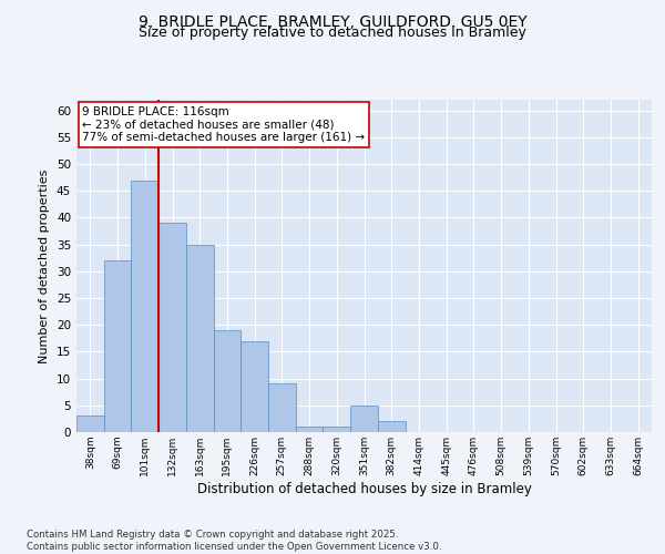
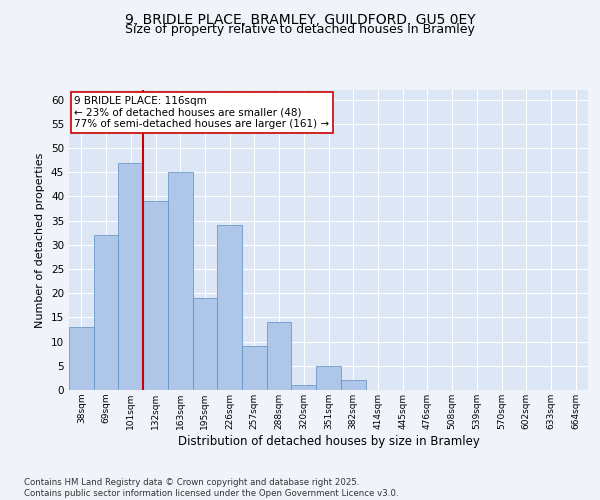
38sqm: 3 -> 13
163sqm: 35 -> 45
226sqm: 17 -> 34
288sqm: 1 -> 14
